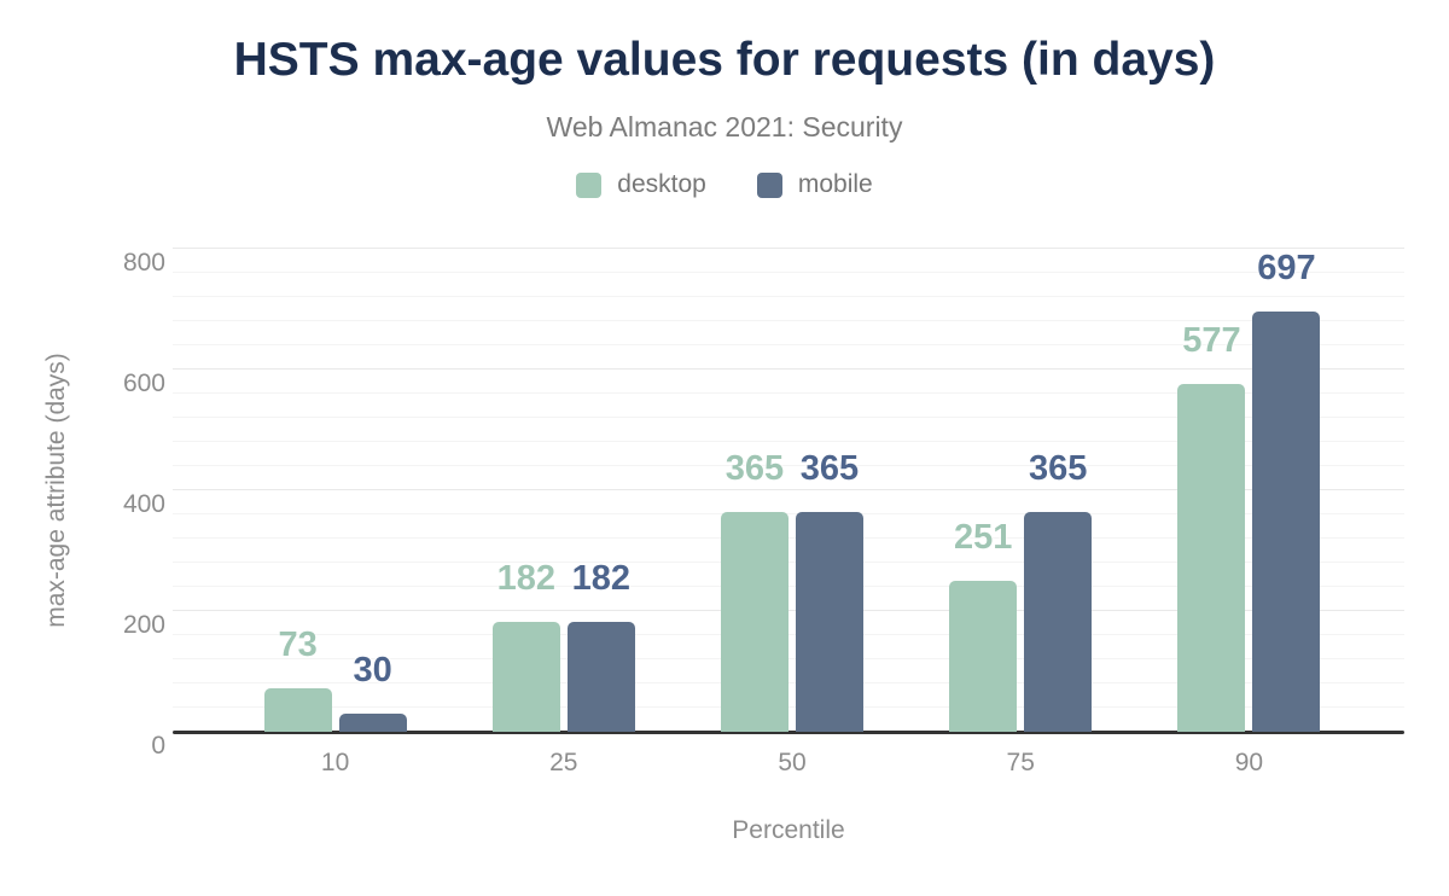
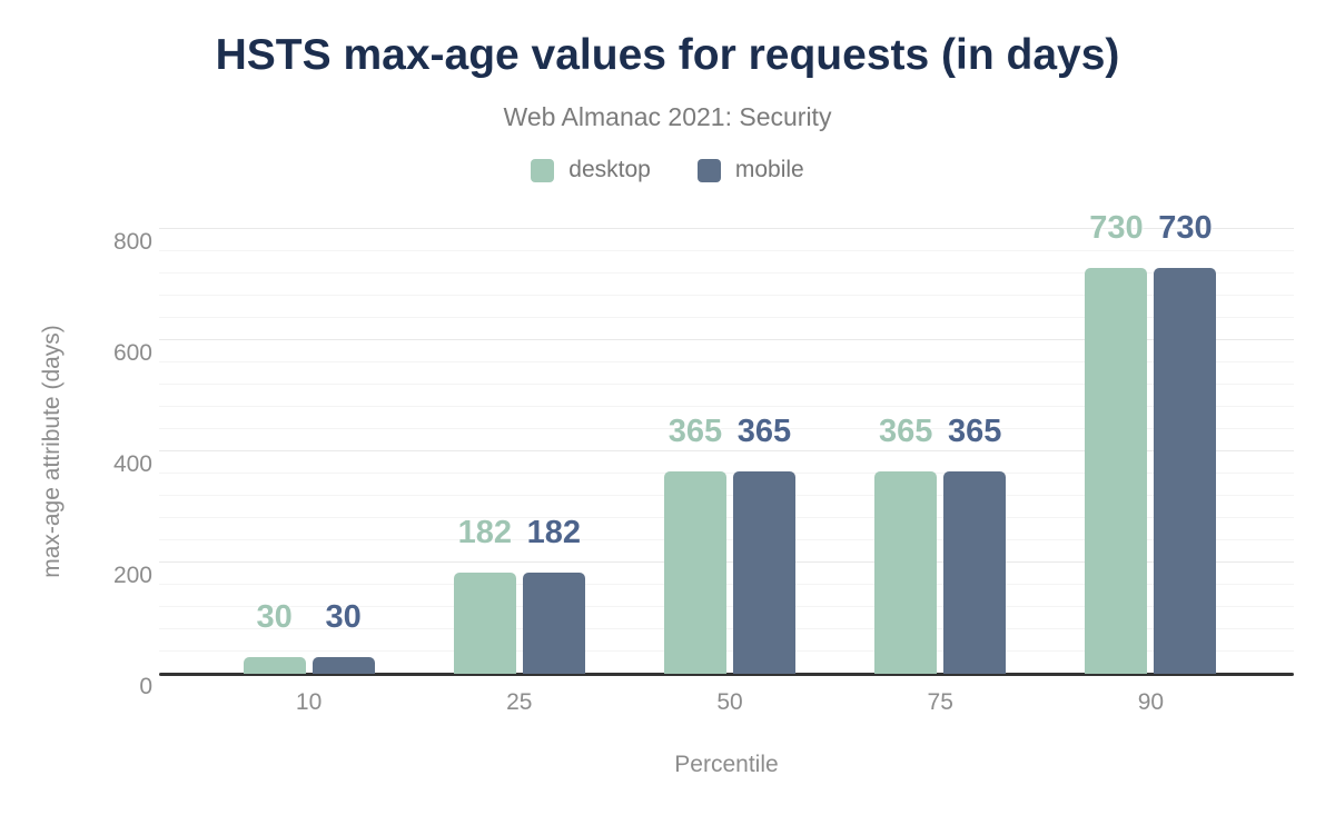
desktop/10: 73 -> 30
desktop/75: 251 -> 365
desktop/90: 577 -> 730
mobile/90: 697 -> 730
